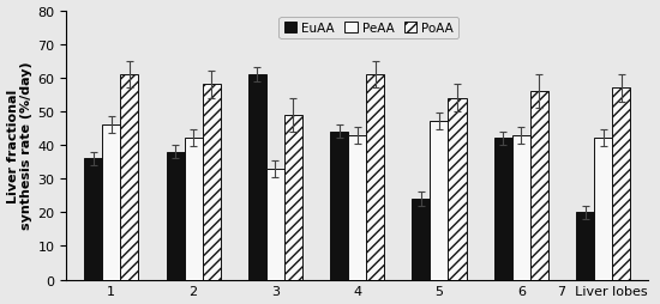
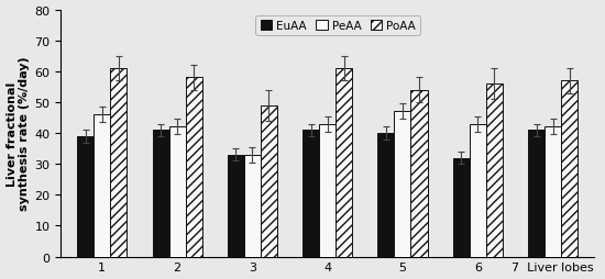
EuAA/1: 36 -> 39
EuAA/2: 38 -> 41
EuAA/3: 61 -> 33
EuAA/4: 44 -> 41
EuAA/5: 24 -> 40
EuAA/6: 42 -> 32
EuAA/7 Liver lobes: 20 -> 41
